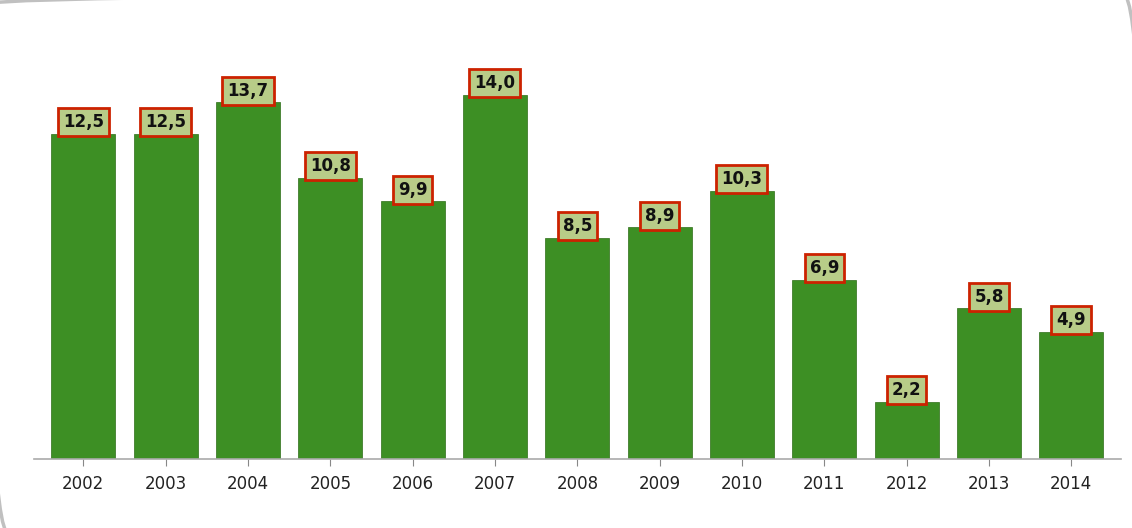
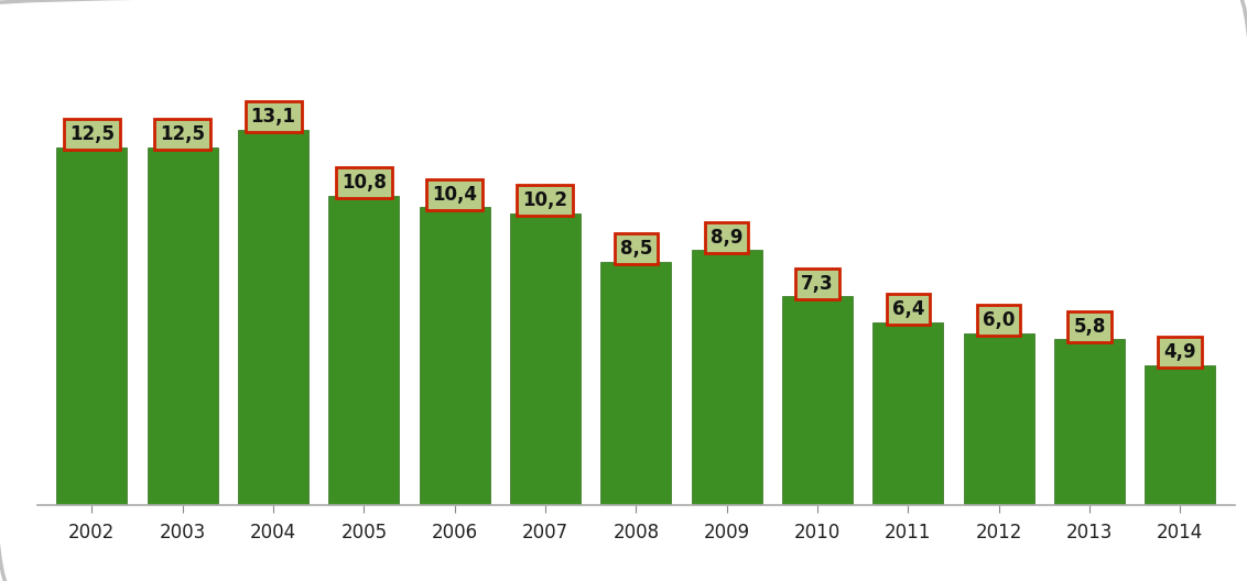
2004: 13,7 -> 13,1
2006: 9,9 -> 10,4
2007: 14,0 -> 10,2
2010: 10,3 -> 7,3
2011: 6,9 -> 6,4
2012: 2,2 -> 6,0
